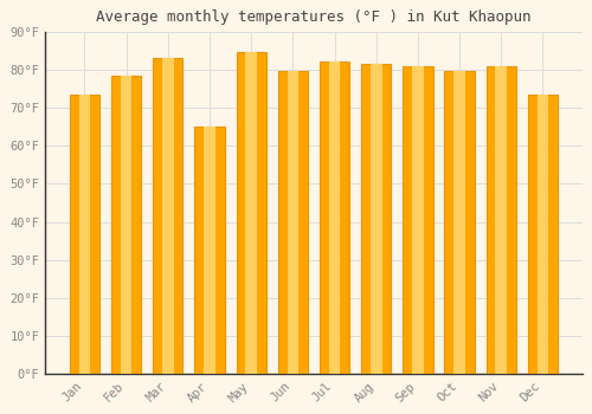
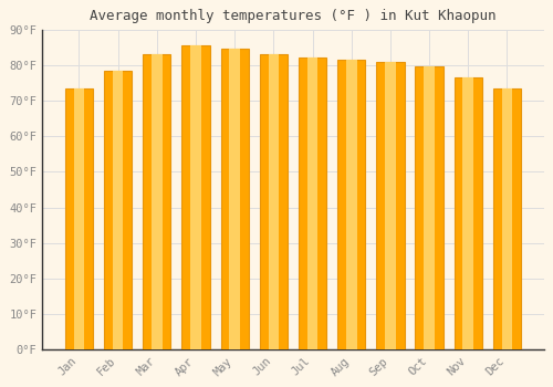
Apr: 65.0°F -> 85.5°F
Jun: 79.5°F -> 83.0°F
Nov: 81.0°F -> 76.5°F
